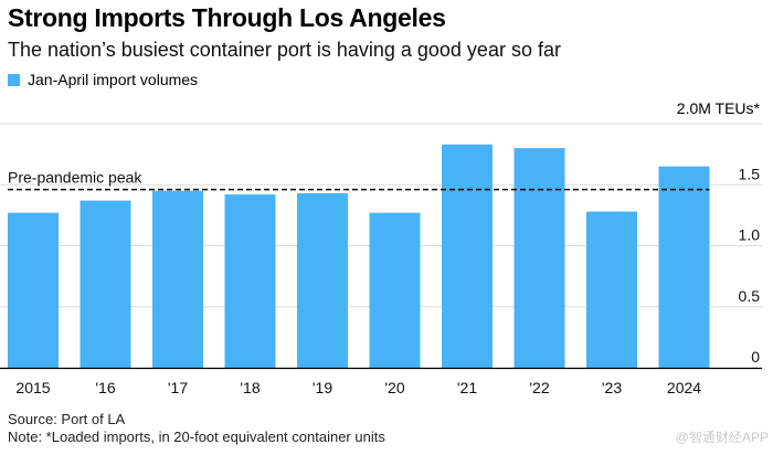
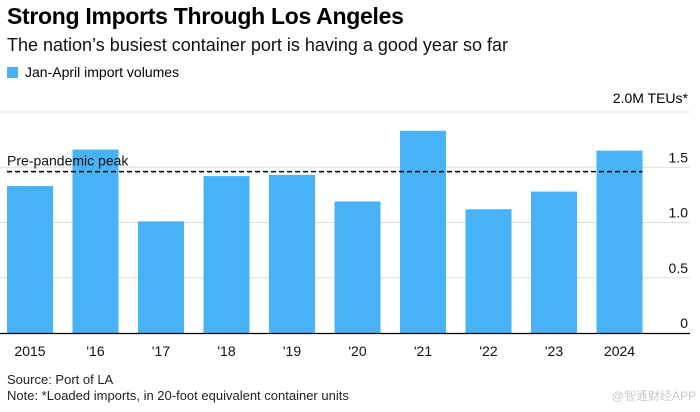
2015: 1.27 -> 1.33
'16: 1.37 -> 1.66
'17: 1.45 -> 1.01
'20: 1.27 -> 1.19
'22: 1.80 -> 1.12
